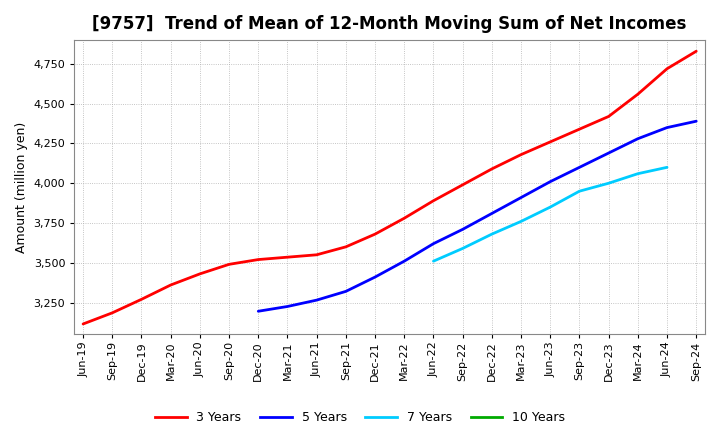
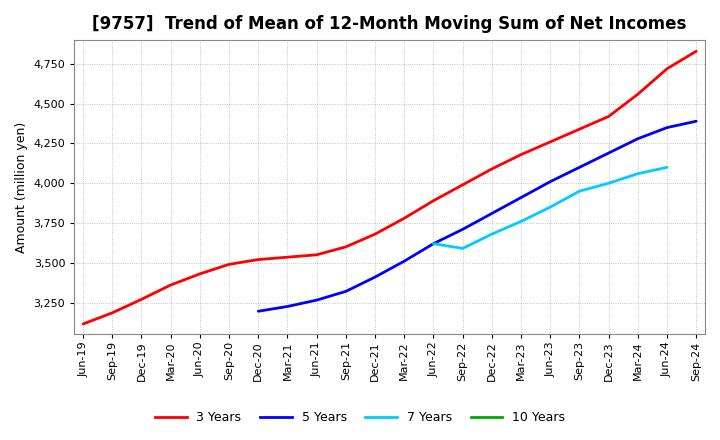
7 Years/Jun-22: 3,510 -> 3,620
